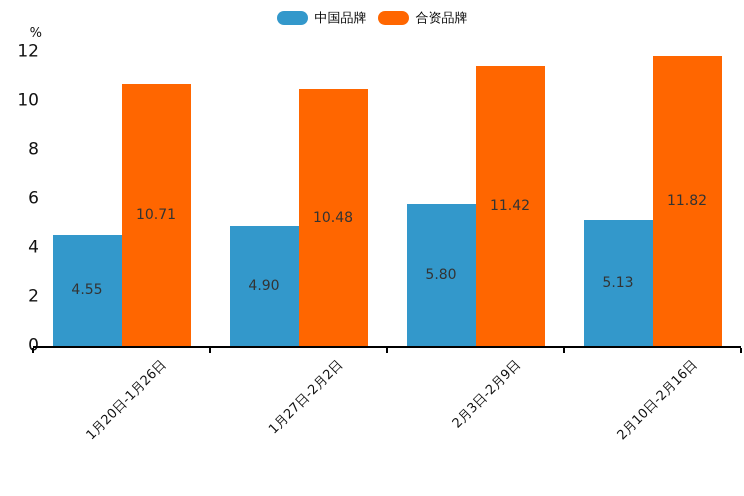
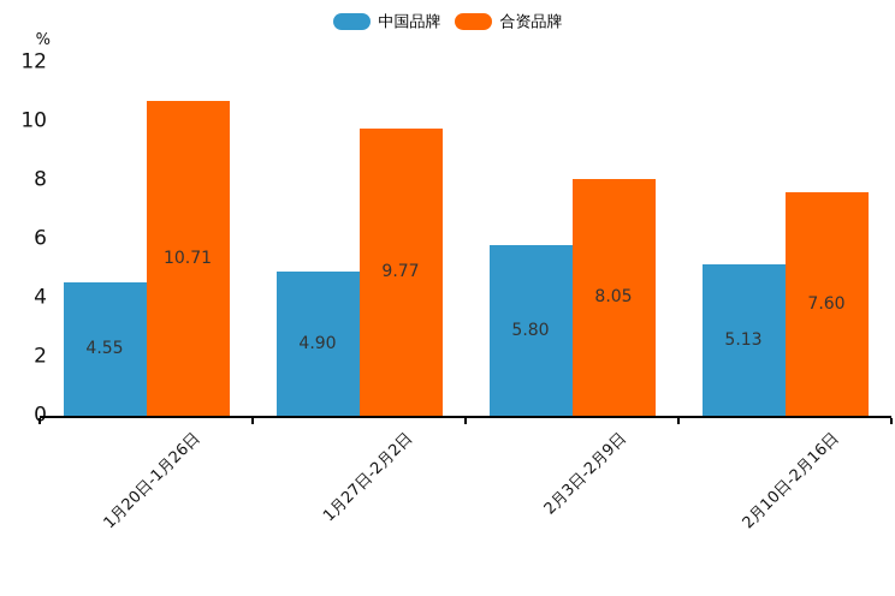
合资品牌/1月27日-2月2日: 10.48 -> 9.77
合资品牌/2月3日-2月9日: 11.42 -> 8.05
合资品牌/2月10日-2月16日: 11.82 -> 7.60
